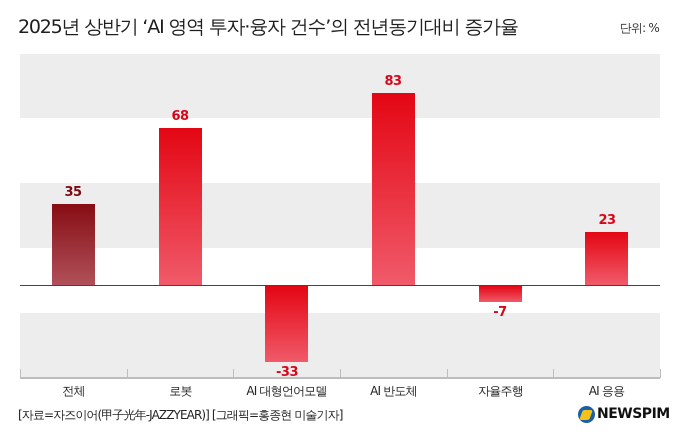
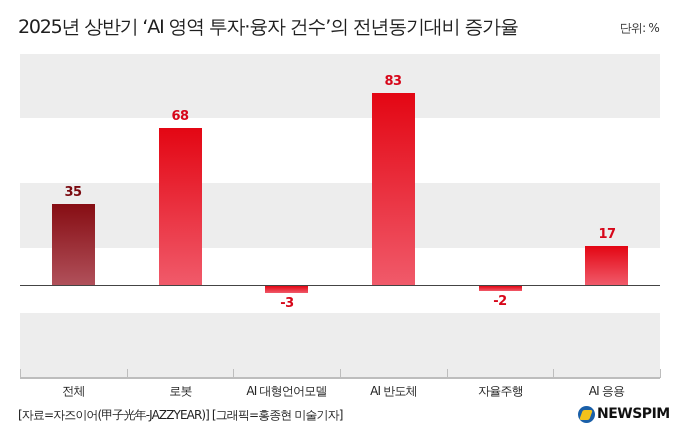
AI 대형언어모델: -33 -> -3
자율주행: -7 -> -2
AI 응용: 23 -> 17
